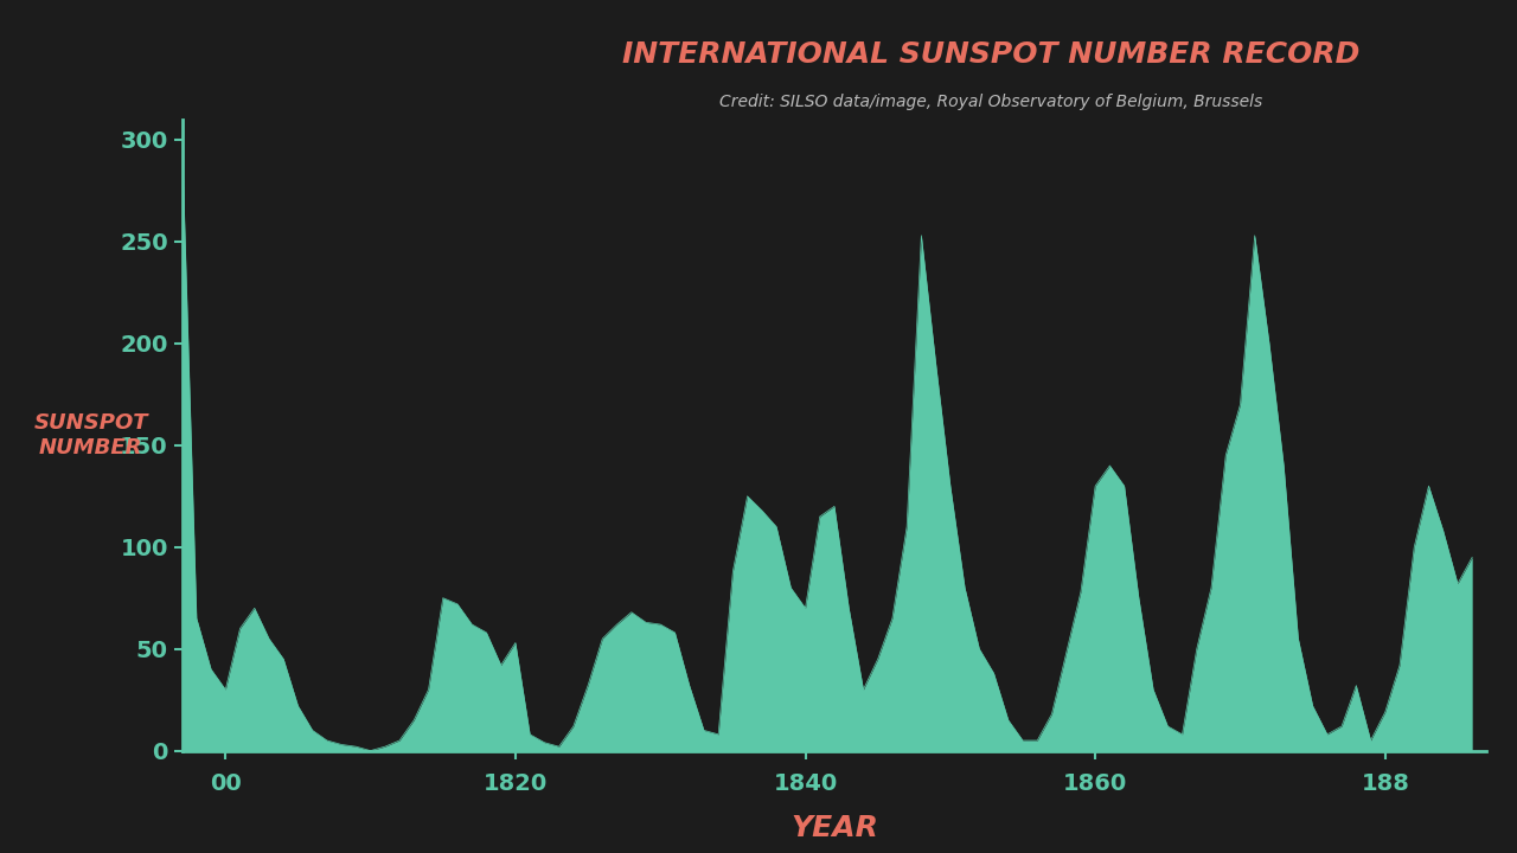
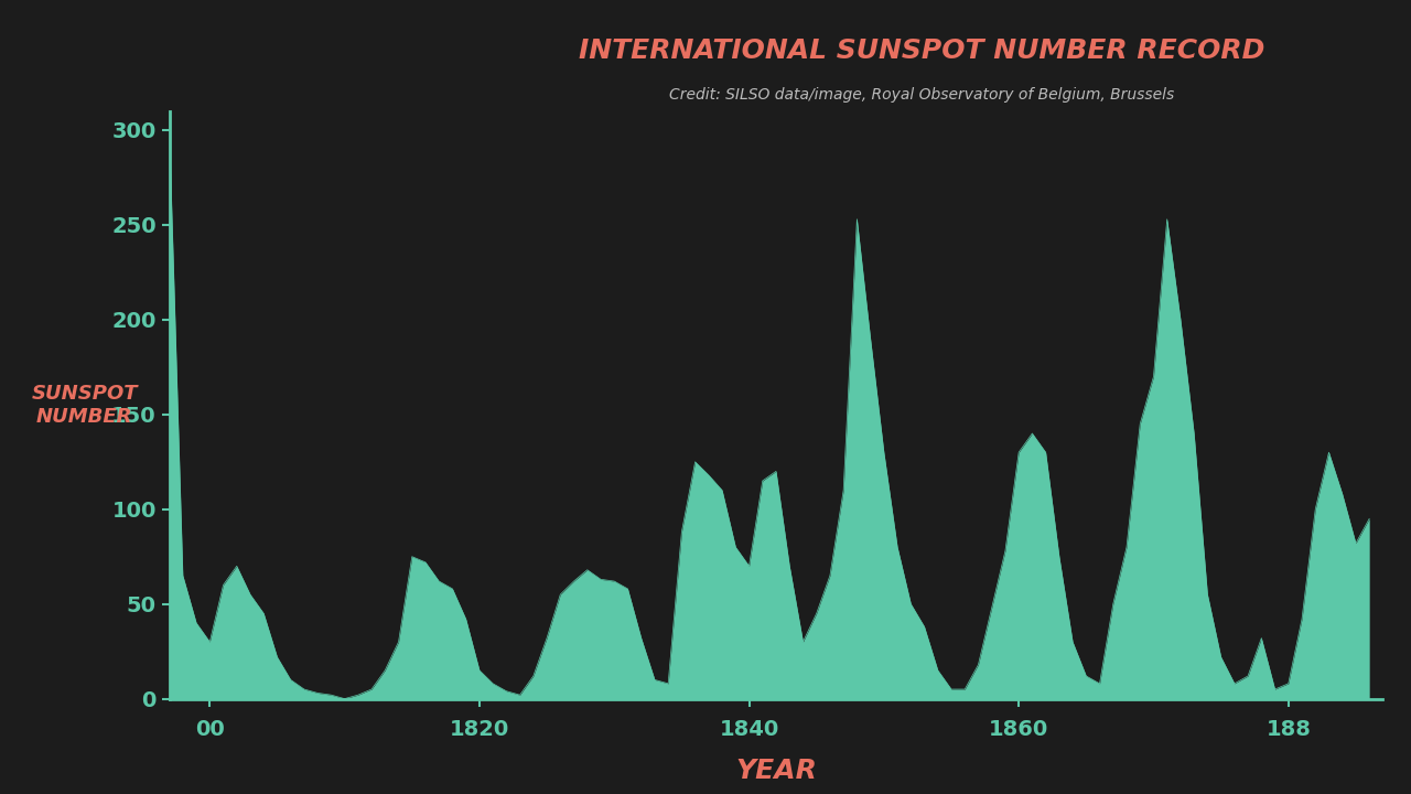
1820: 53 -> 15
188: 19 -> 8
